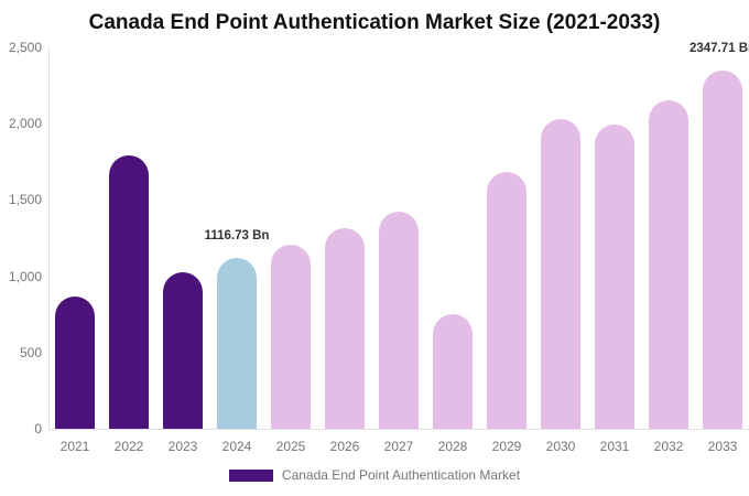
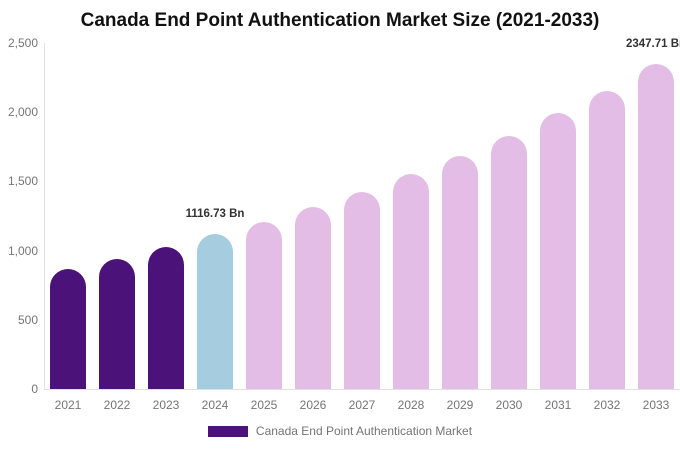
2022: 1790 -> 940
2028: 750 -> 1550
2030: 2030 -> 1820
